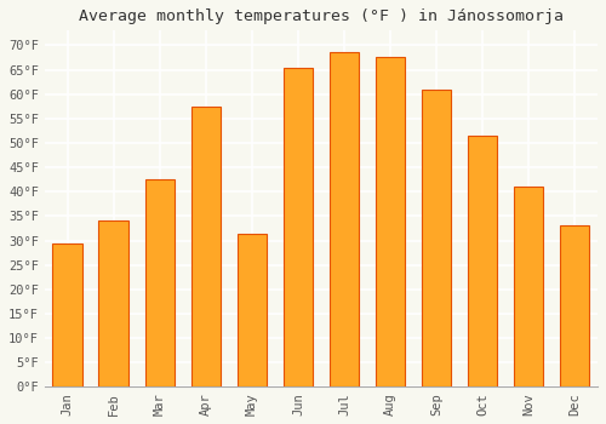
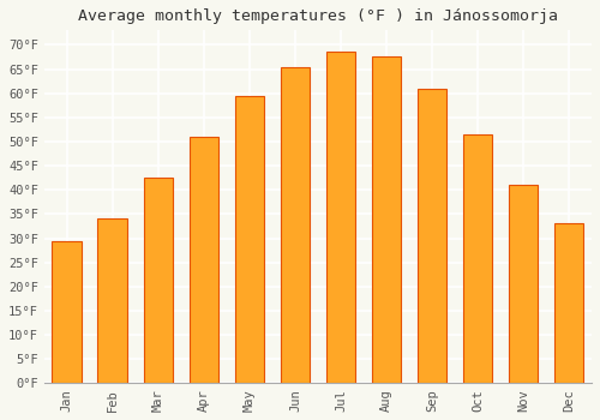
Apr: 57.5°F -> 51.0°F
May: 31.5°F -> 59.5°F
